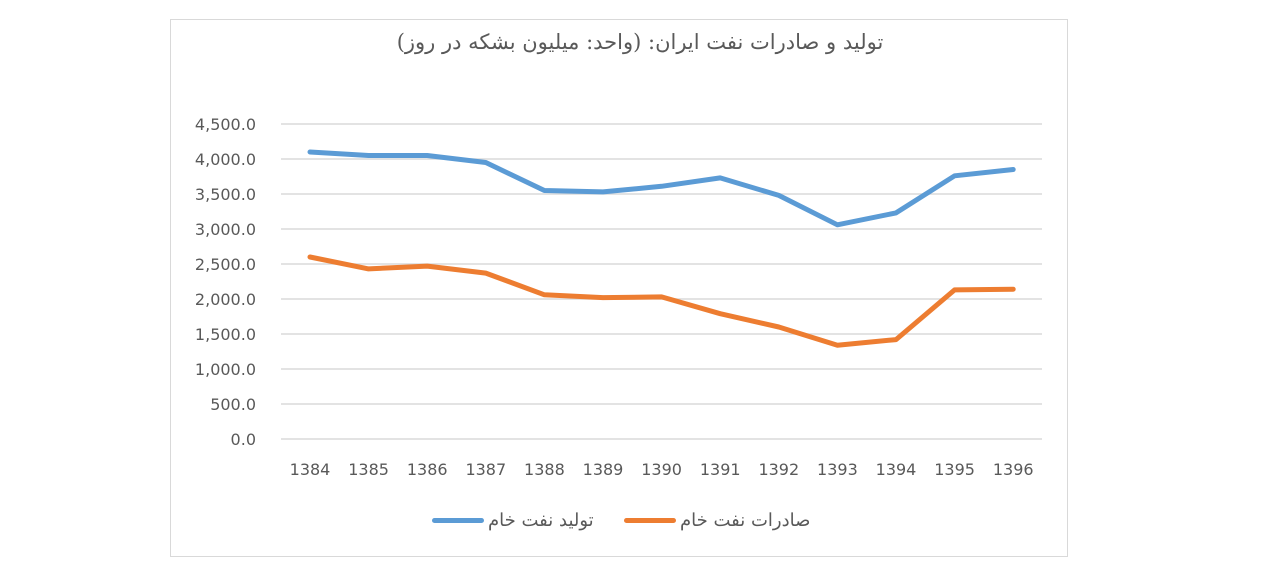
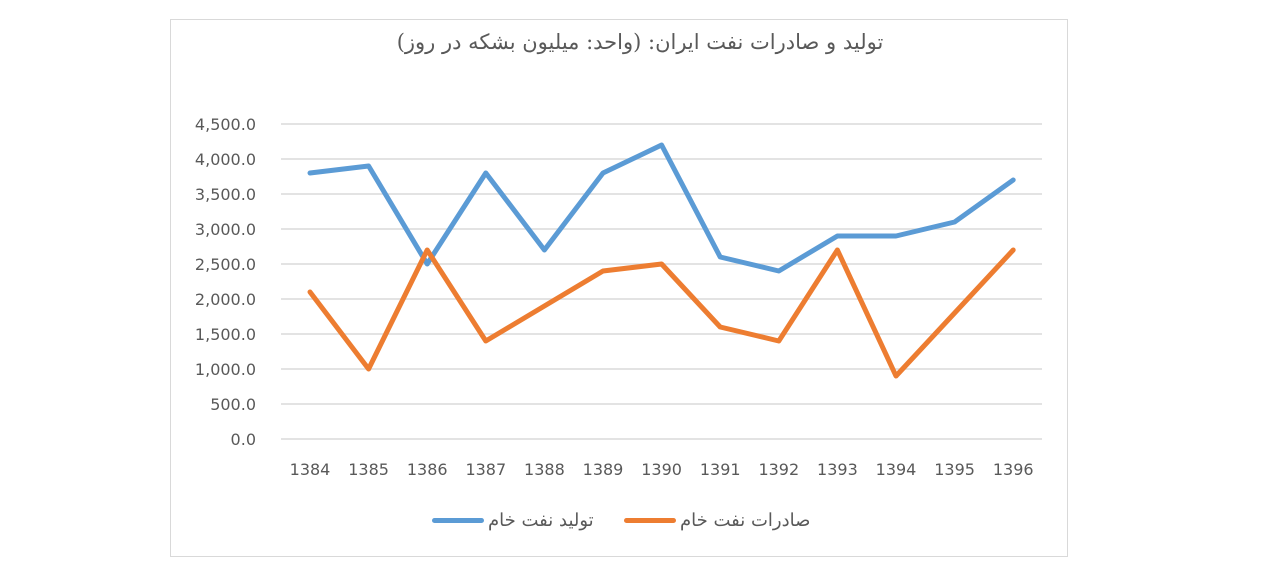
تولید نفت خام/1384: 4100 -> 3800
صادرات نفت خام/1384: 2600 -> 2100
تولید نفت خام/1385: 4000 -> 3900
صادرات نفت خام/1385: 2400 -> 1000
تولید نفت خام/1386: 4000 -> 2500
صادرات نفت خام/1386: 2500 -> 2700
تولید نفت خام/1387: 4000 -> 3800
صادرات نفت خام/1387: 2400 -> 1400
تولید نفت خام/1388: 3600 -> 2700
صادرات نفت خام/1388: 2100 -> 1900
تولید نفت خام/1389: 3500 -> 3800
صادرات نفت خام/1389: 2000 -> 2400
تولید نفت خام/1390: 3600 -> 4200
صادرات نفت خام/1390: 2000 -> 2500
تولید نفت خام/1391: 3700 -> 2600
صادرات نفت خام/1391: 1800 -> 1600
تولید نفت خام/1392: 3500 -> 2400
صادرات نفت خام/1392: 1600 -> 1400
تولید نفت خام/1393: 3100 -> 2900
صادرات نفت خام/1393: 1300 -> 2700
تولید نفت خام/1394: 3200 -> 2900
صادرات نفت خام/1394: 1400 -> 900
تولید نفت خام/1395: 3800 -> 3100
صادرات نفت خام/1395: 2100 -> 1800
تولید نفت خام/1396: 3800 -> 3700
صادرات نفت خام/1396: 2100 -> 2700
